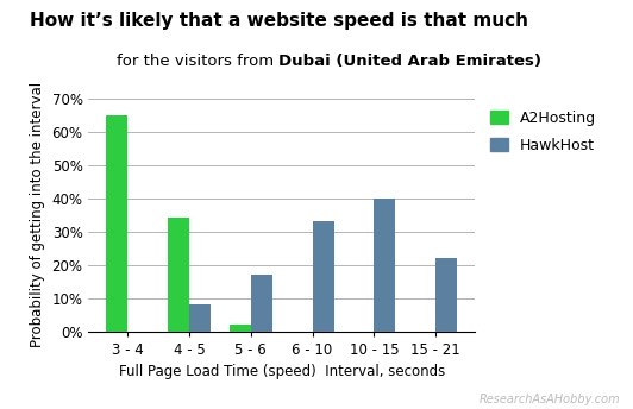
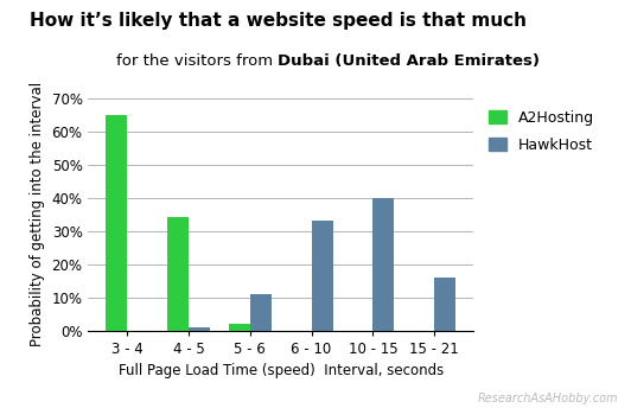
HawkHost/4 - 5: 8% -> 1%
HawkHost/5 - 6: 17% -> 11%
HawkHost/15 - 21: 22% -> 16%
